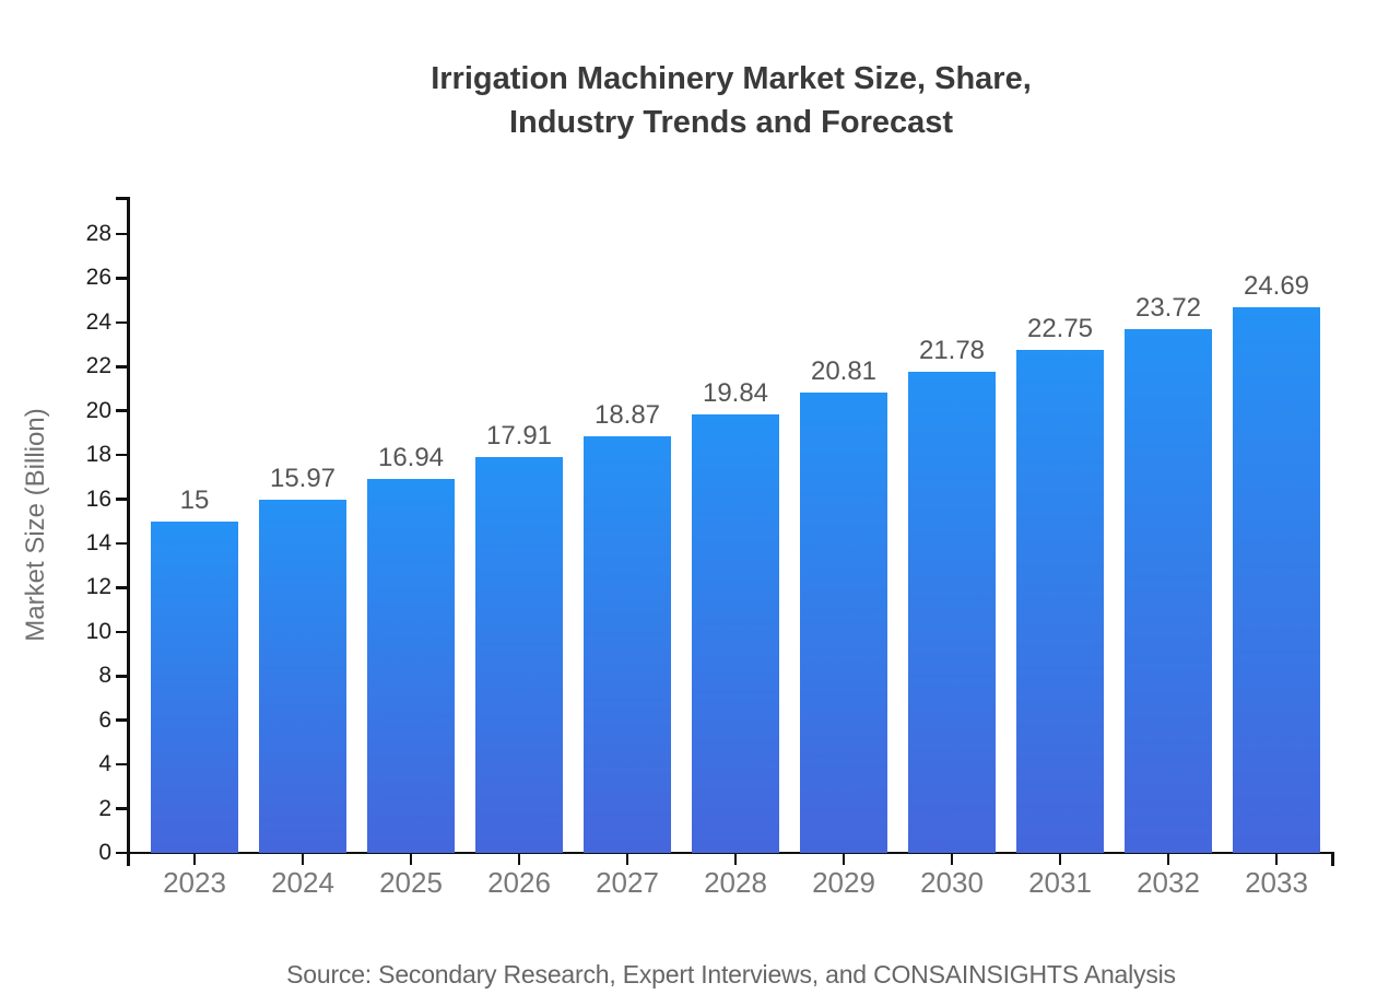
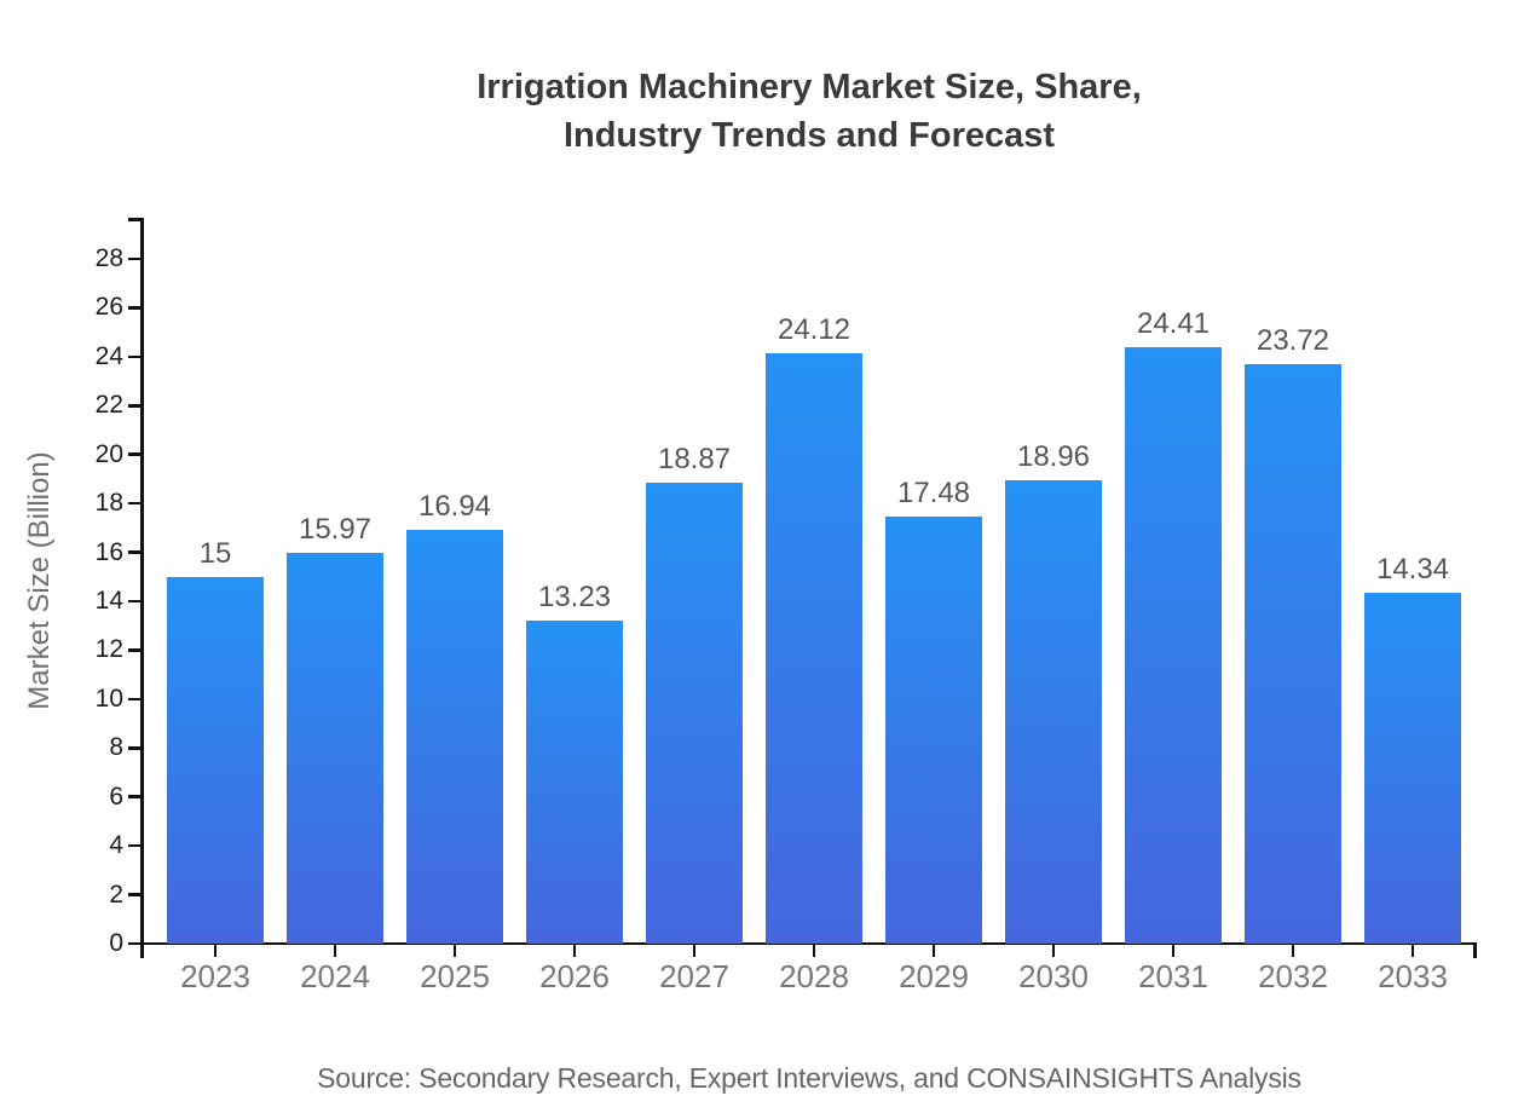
2026: 17.91 -> 13.23
2028: 19.84 -> 24.12
2029: 20.81 -> 17.48
2030: 21.78 -> 18.96
2031: 22.75 -> 24.41
2033: 24.69 -> 14.34
